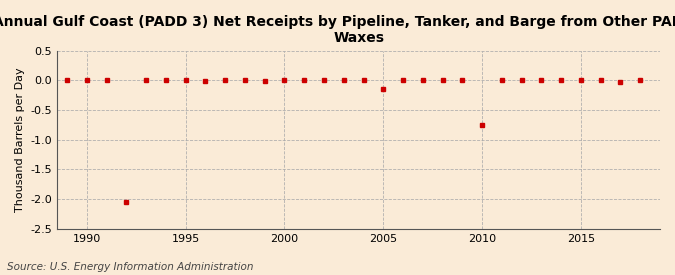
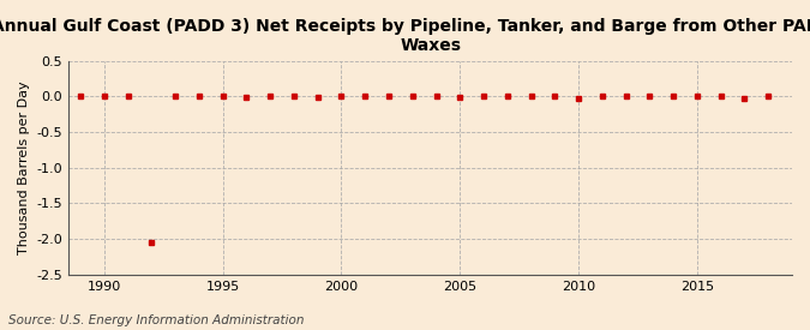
2005: -0.14 -> -0.02
2010: -0.76 -> -0.03
